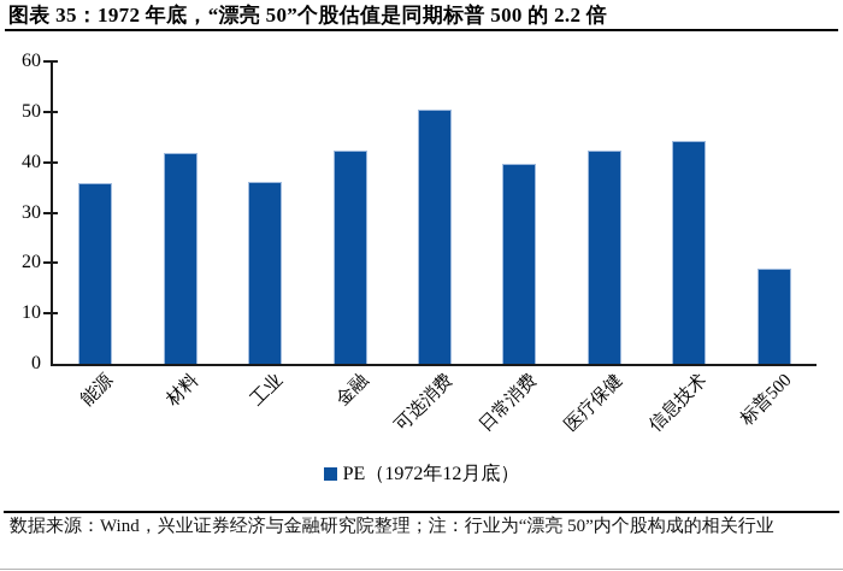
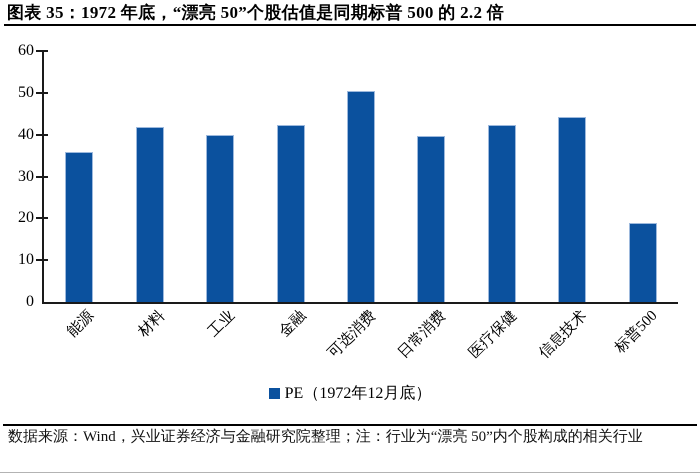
工业: 36 -> 40
